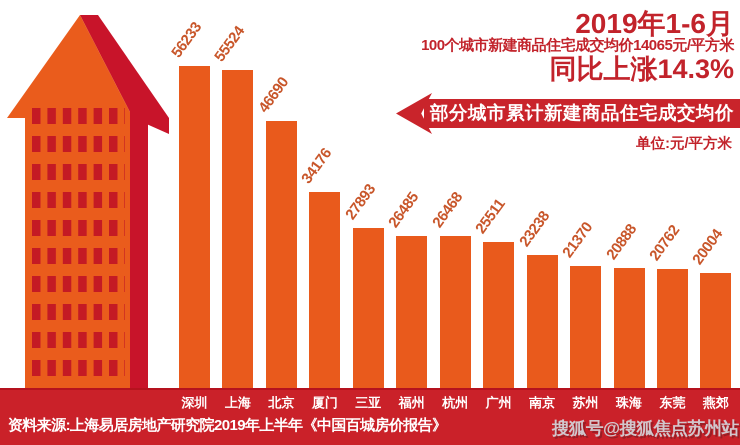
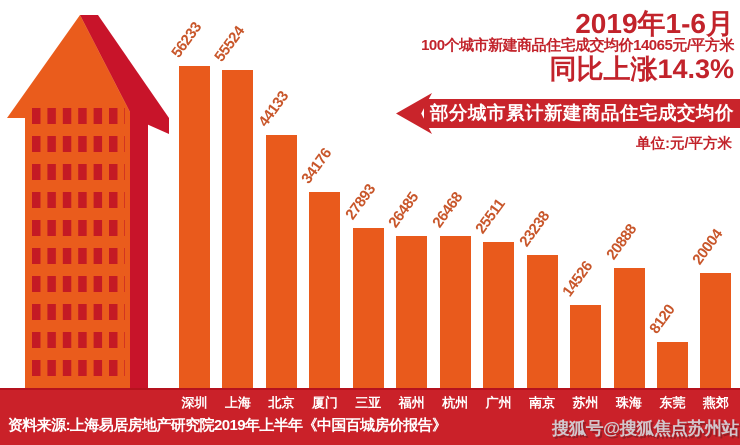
北京: 46690 -> 44133
苏州: 21370 -> 14526
东莞: 20762 -> 8120
